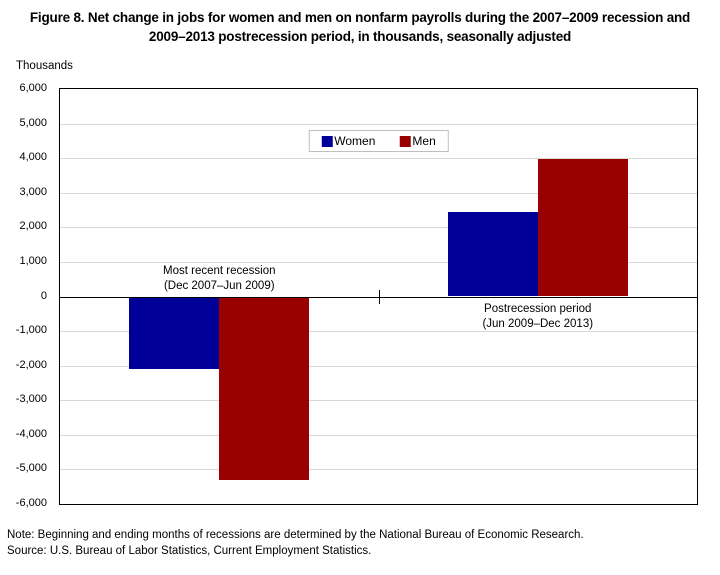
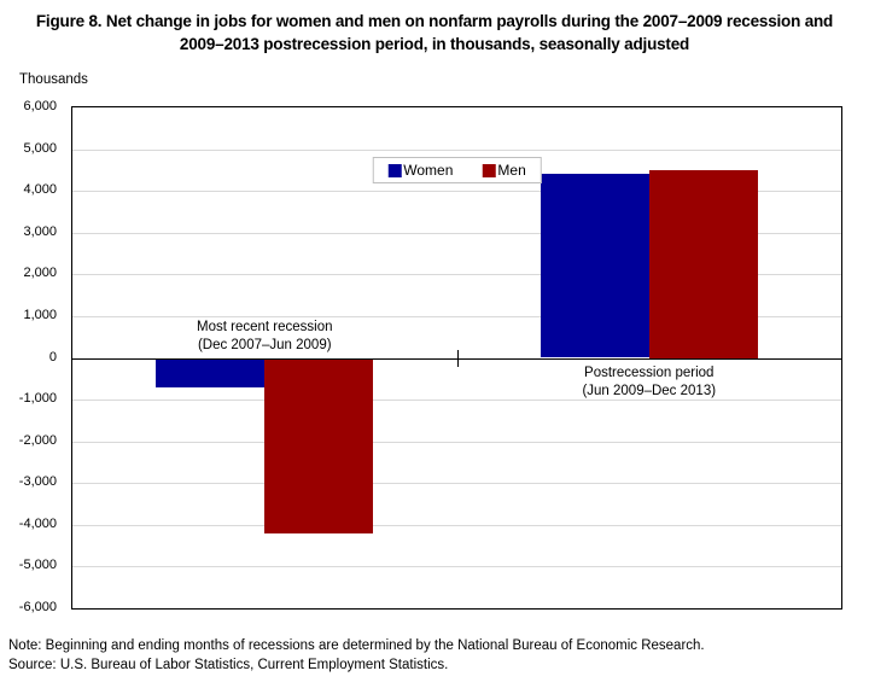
Women/Most recent recession (Dec 2007–Jun 2009): -2100 -> -700
Men/Most recent recession (Dec 2007–Jun 2009): -5300 -> -4200
Women/Postrecession period (Jun 2009–Dec 2013): 2400 -> 4400
Men/Postrecession period (Jun 2009–Dec 2013): 4000 -> 4500
